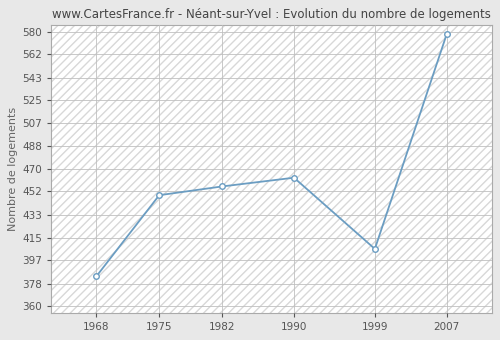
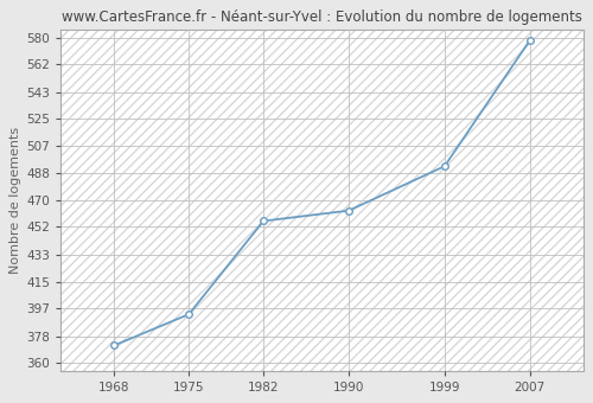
1968: 384 -> 372
1975: 449 -> 393
1999: 406 -> 493
